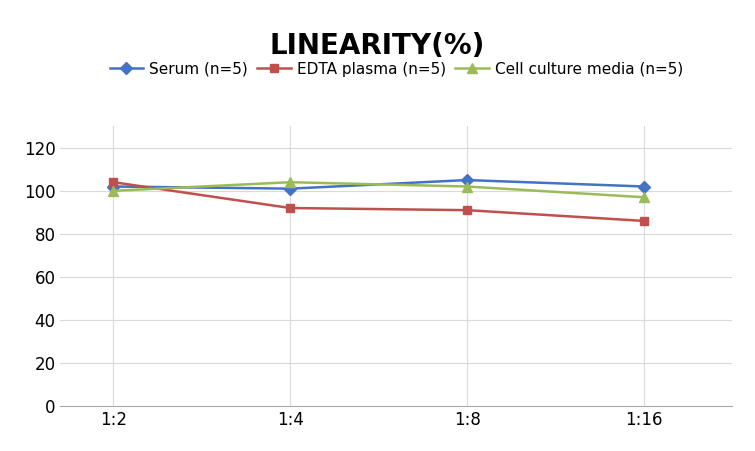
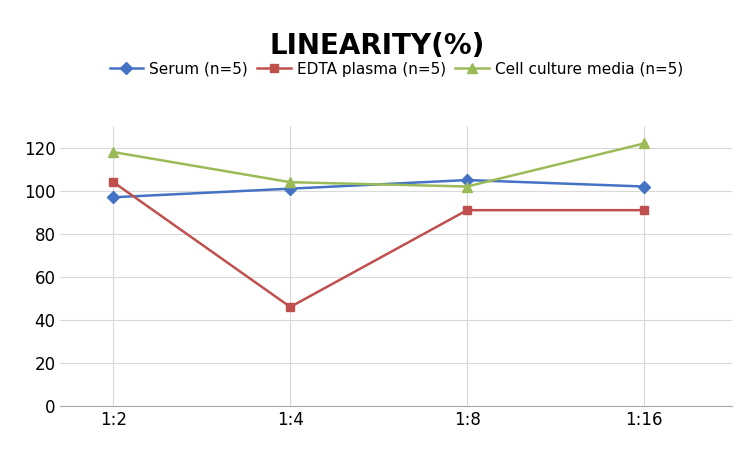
Serum (n=5)/1:2: 102 -> 97
Cell culture media (n=5)/1:2: 100 -> 118
EDTA plasma (n=5)/1:4: 92 -> 46
EDTA plasma (n=5)/1:16: 86 -> 91
Cell culture media (n=5)/1:16: 97 -> 122
